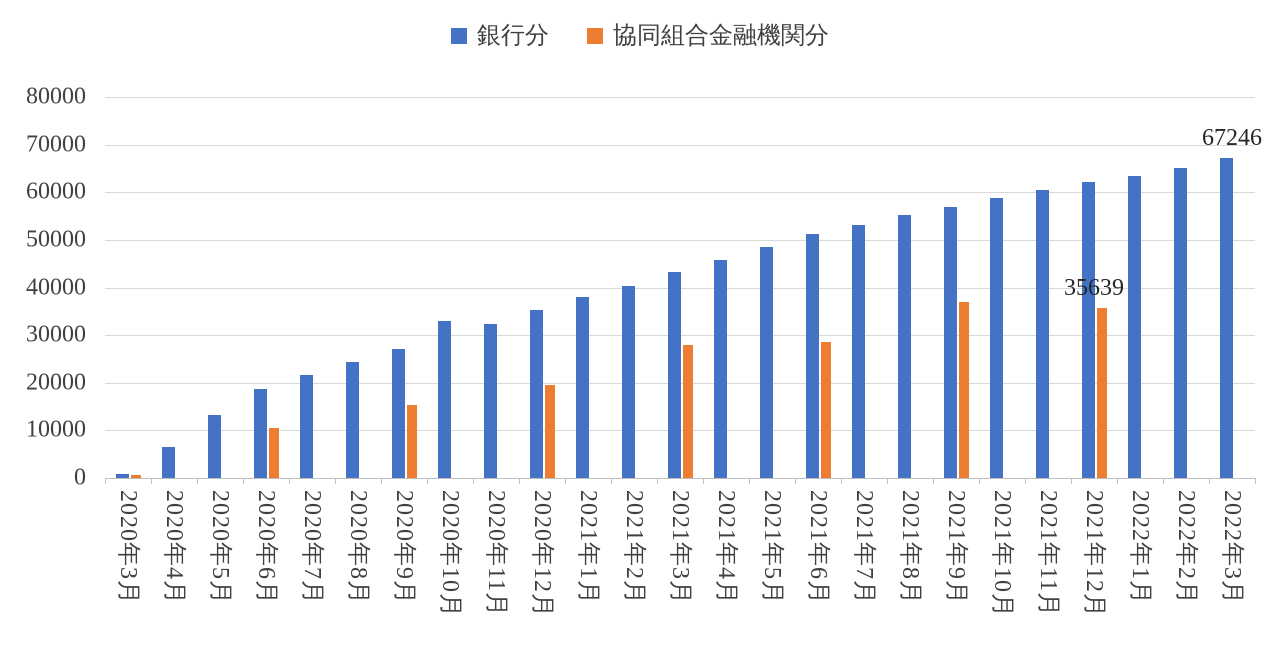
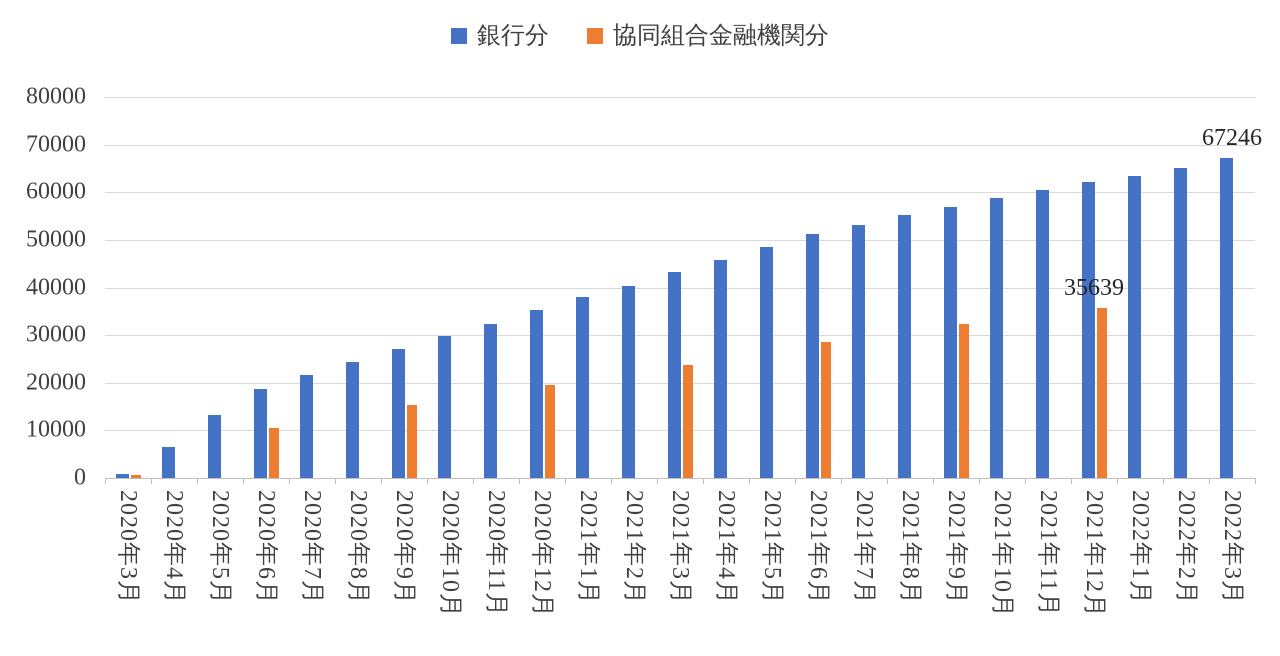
銀行分/2020年10月: 33000 -> 30000
協同組合金融機関分/2021年3月: 28000 -> 24000
協同組合金融機関分/2021年9月: 37000 -> 32000
